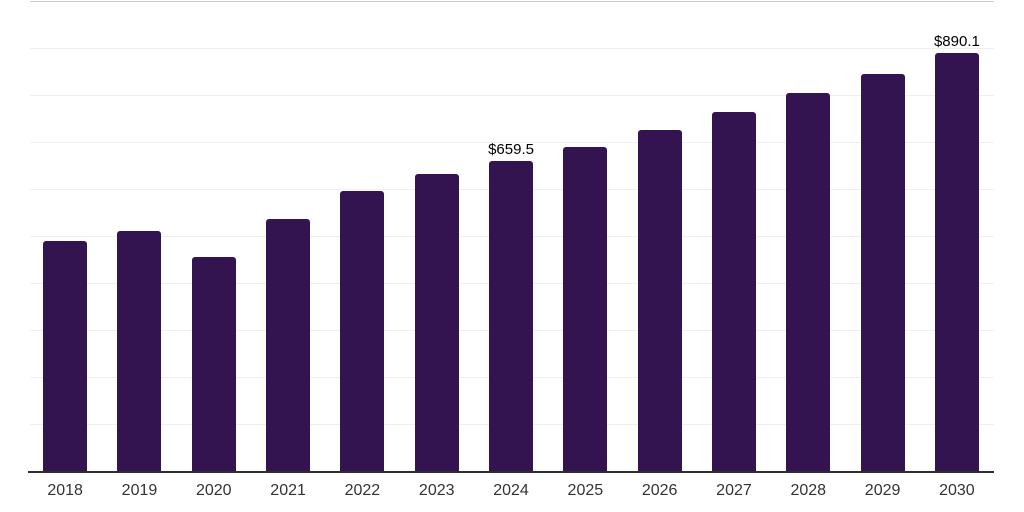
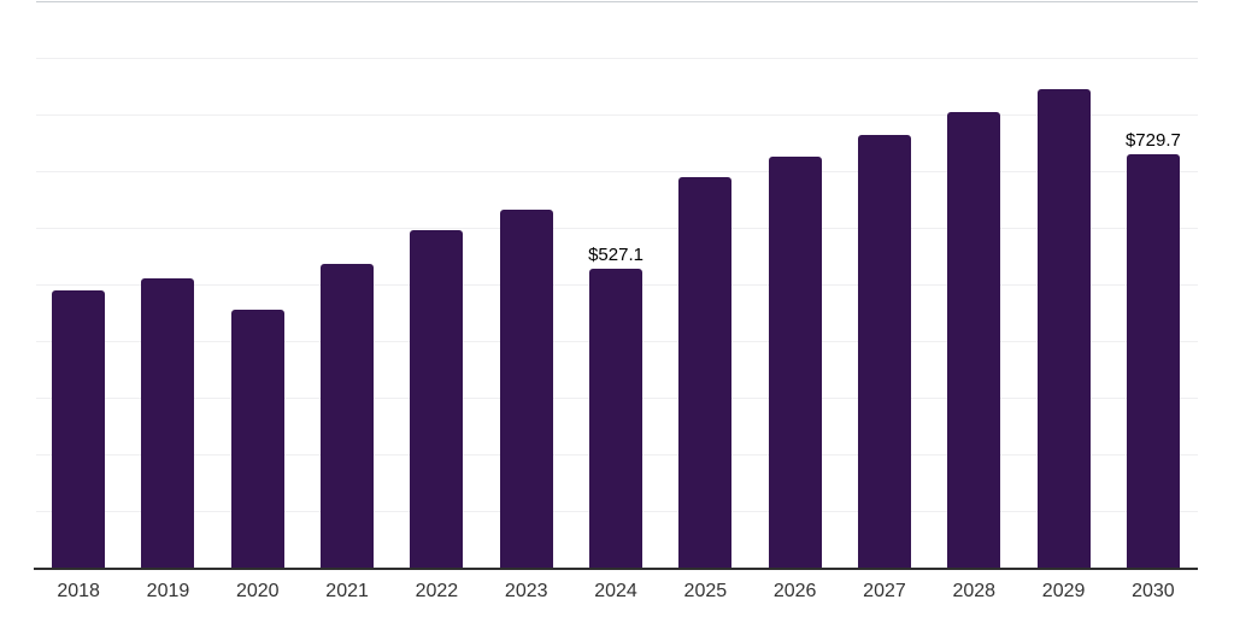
2024: $659.5 -> $527.1
2030: $890.1 -> $729.7
